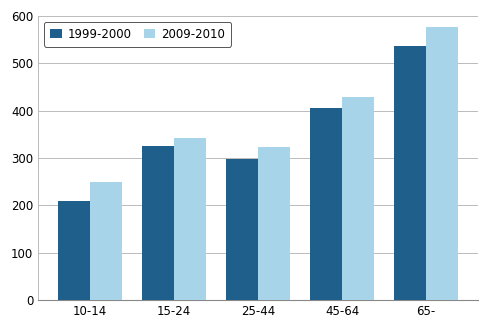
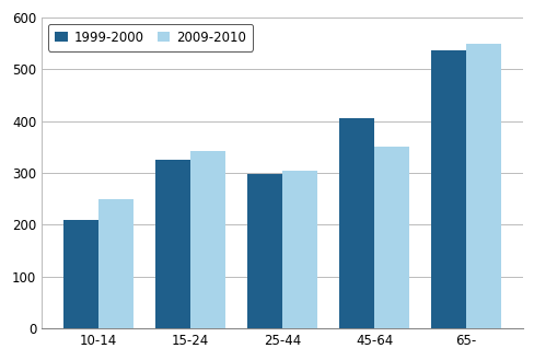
2009-2010/25-44: 324 -> 305
2009-2010/45-64: 430 -> 350
2009-2010/65-: 578 -> 550
